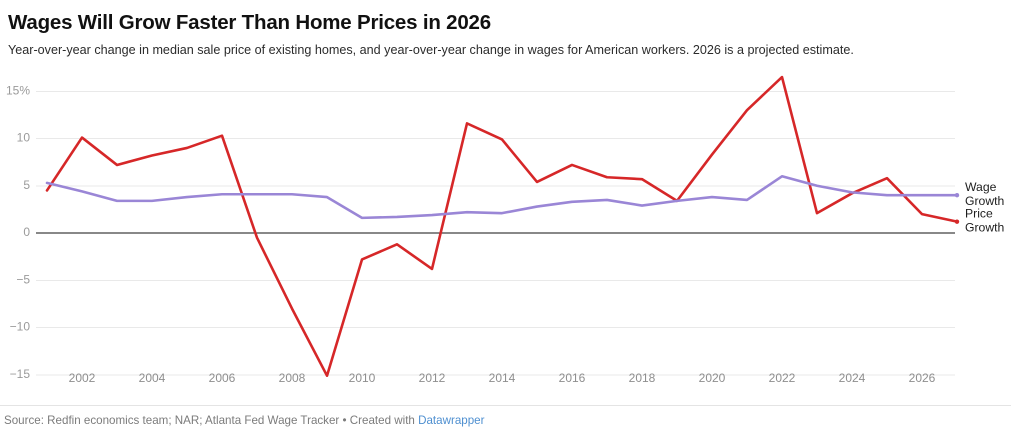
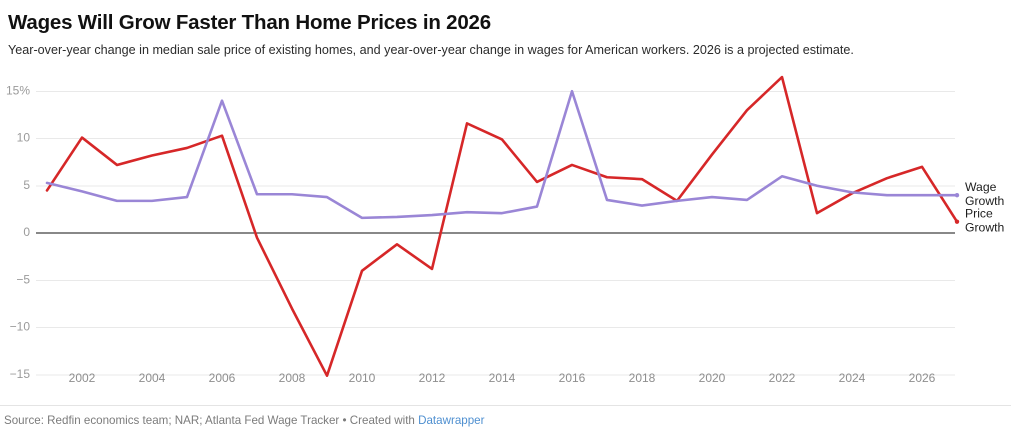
Wage Growth/2006: 4% -> 14%
Price Growth/2010: -3% -> -4%
Wage Growth/2016: 3% -> 15%
Price Growth/2026: 2% -> 7%
